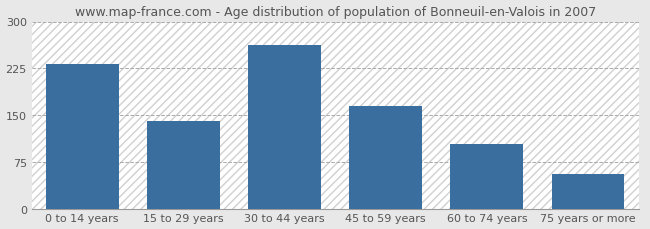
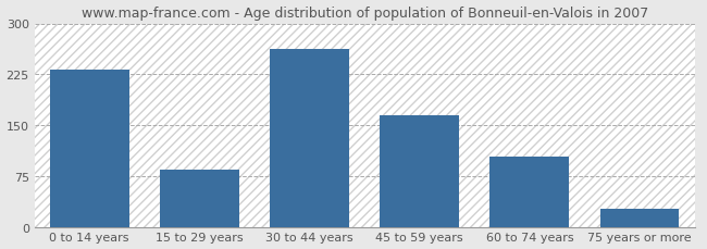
15 to 29 years: 140 -> 84
75 years or more: 55 -> 26
